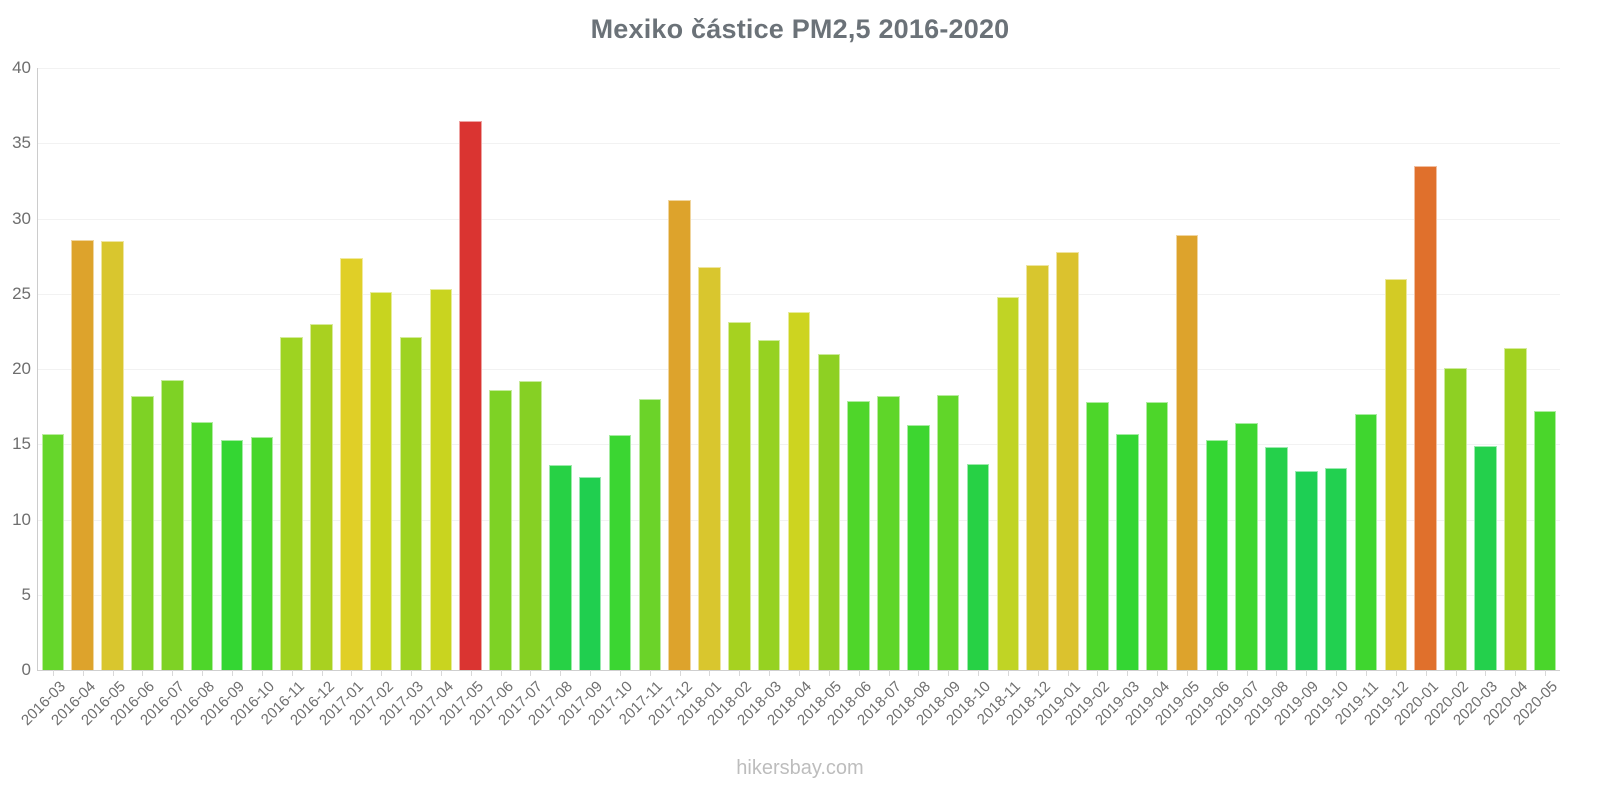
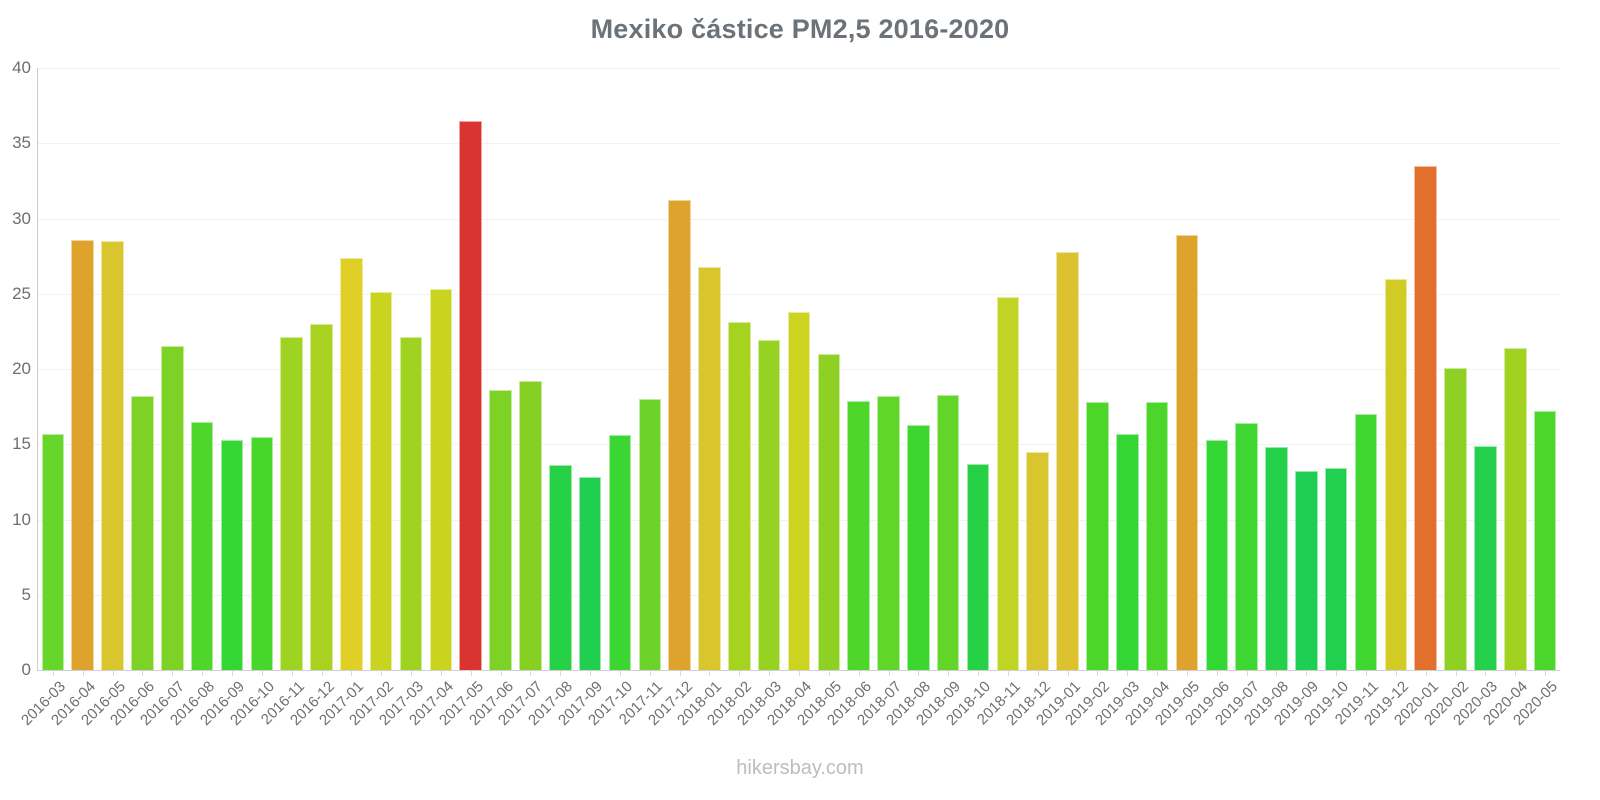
2016-07: 19.3 -> 21.5
2018-12: 26.9 -> 14.5
